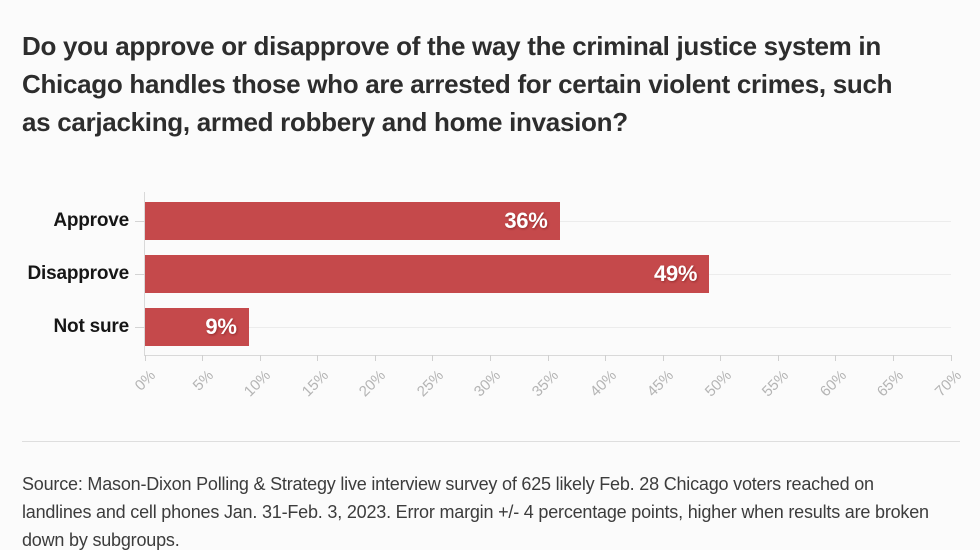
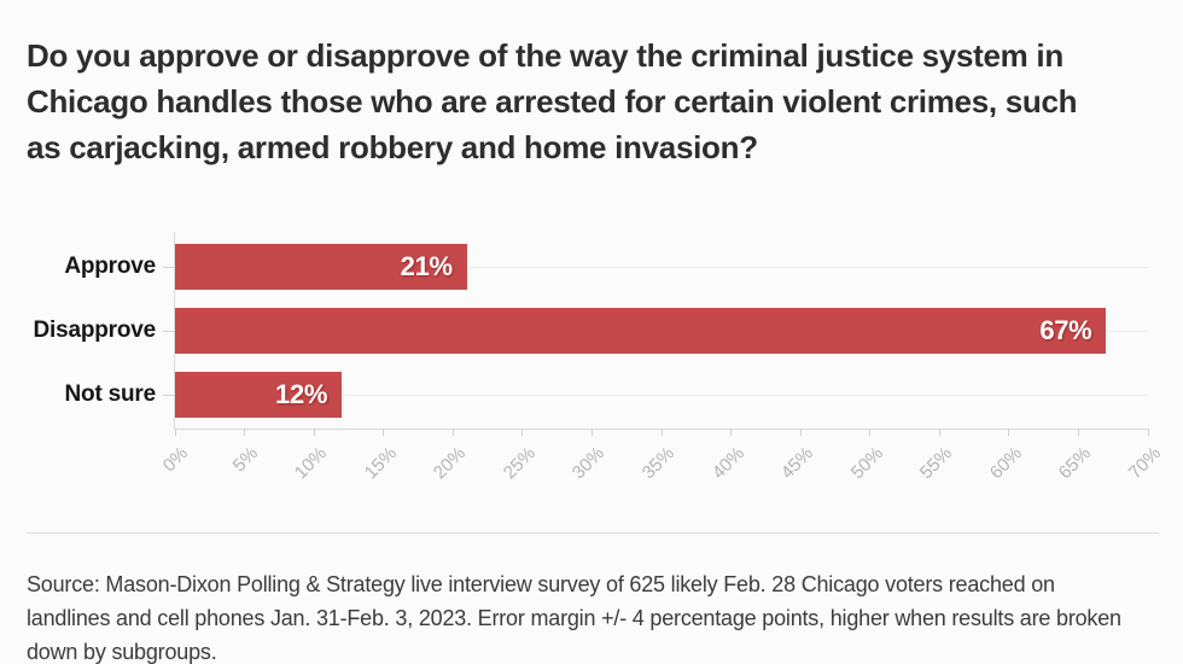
Approve: 36% -> 21%
Disapprove: 49% -> 67%
Not sure: 9% -> 12%
